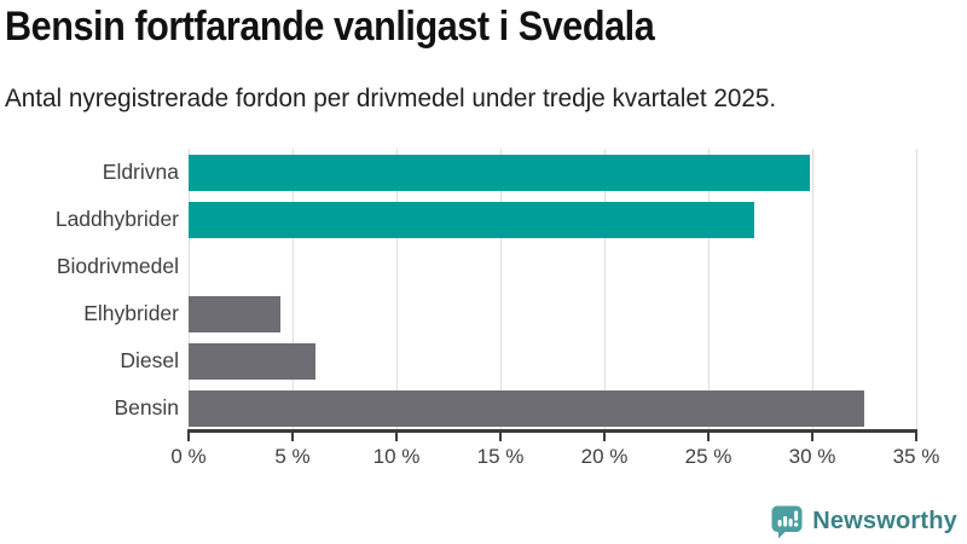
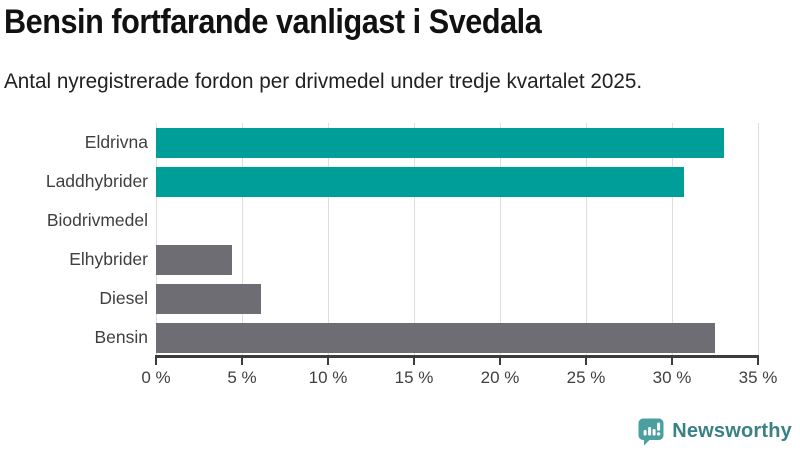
Eldrivna: 29.9% -> 33.0%
Laddhybrider: 27.2% -> 30.7%
